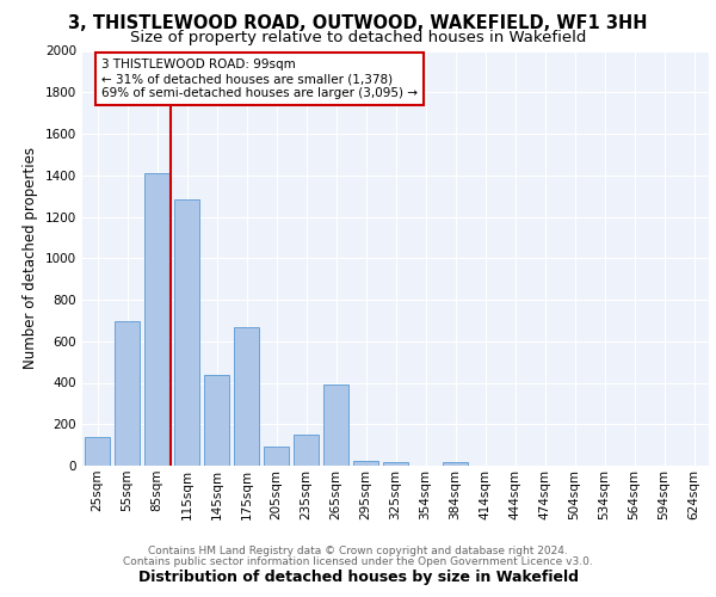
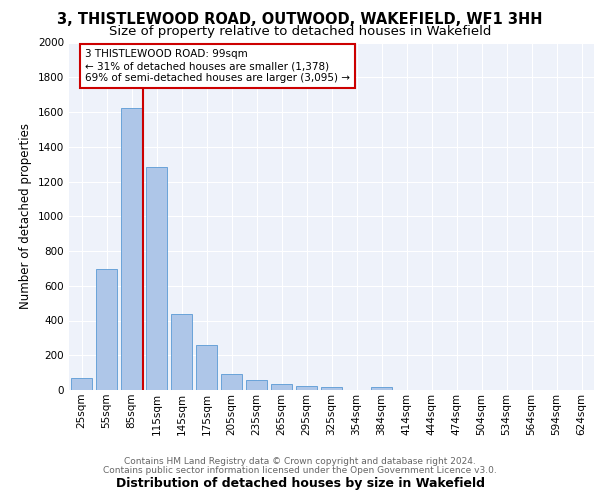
25sqm: 140 -> 70
85sqm: 1410 -> 1620
175sqm: 670 -> 260
235sqm: 150 -> 60
265sqm: 390 -> 30
